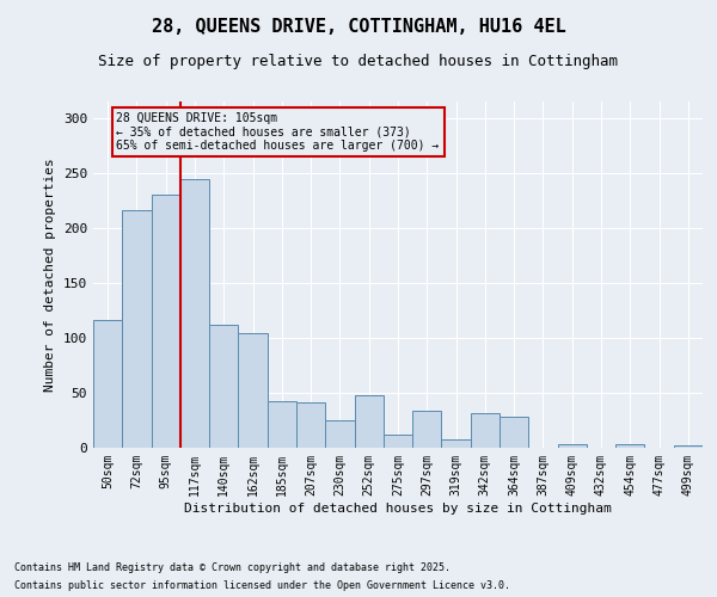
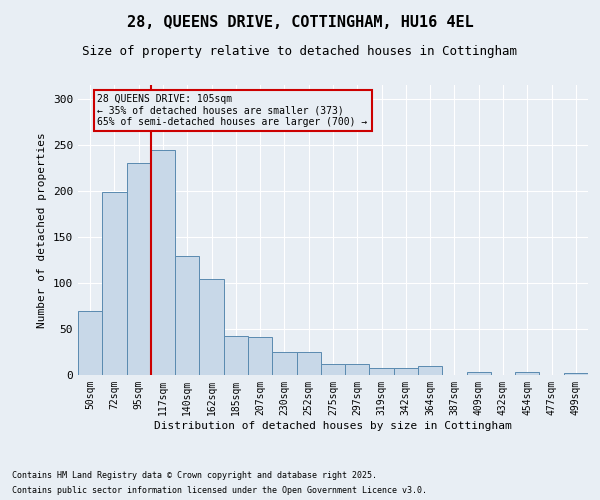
50sqm: 116 -> 70
72sqm: 216 -> 199
140sqm: 112 -> 129
252sqm: 48 -> 25
297sqm: 34 -> 12
342sqm: 32 -> 8
364sqm: 28 -> 10
